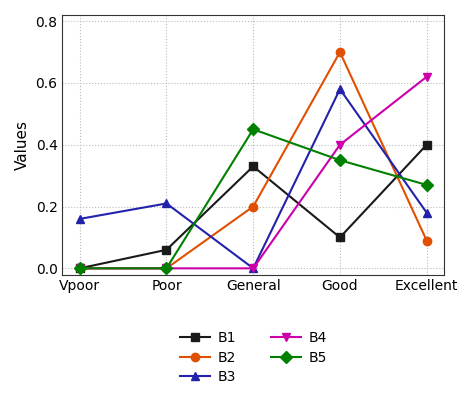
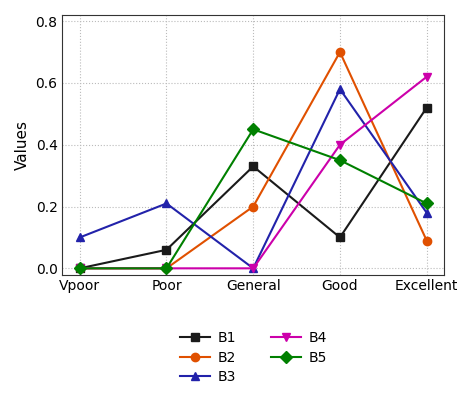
B3/Vpoor: 0.16 -> 0.10
B1/Excellent: 0.40 -> 0.52
B5/Excellent: 0.27 -> 0.21
